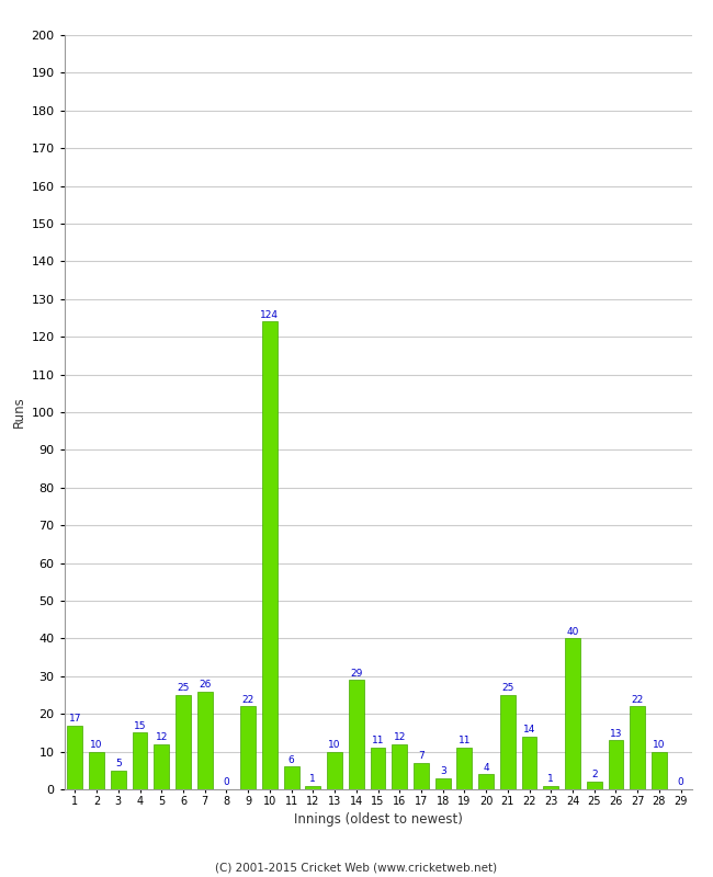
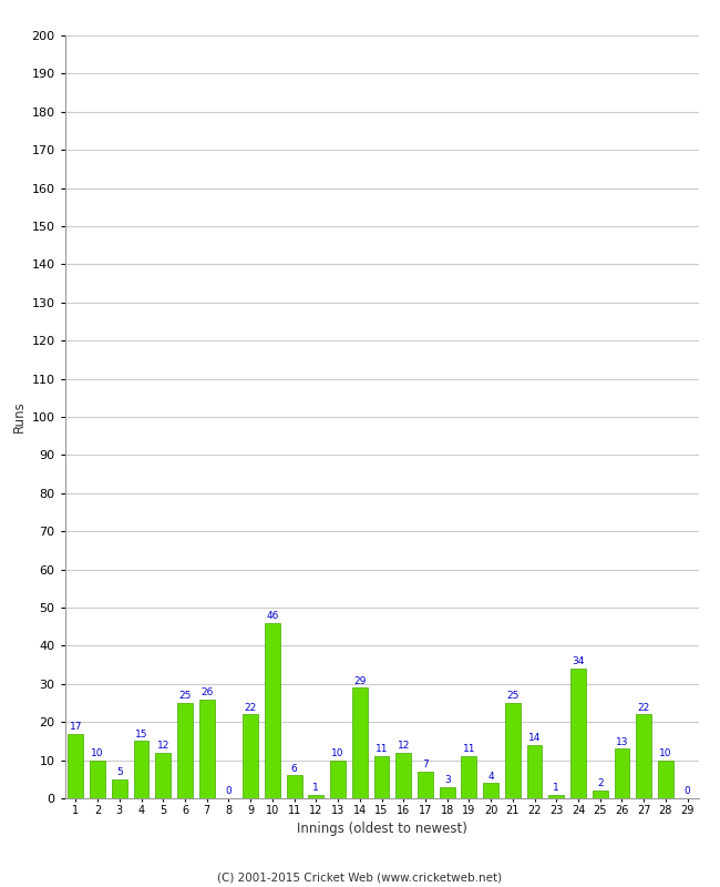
10: 124 -> 46
24: 40 -> 34
